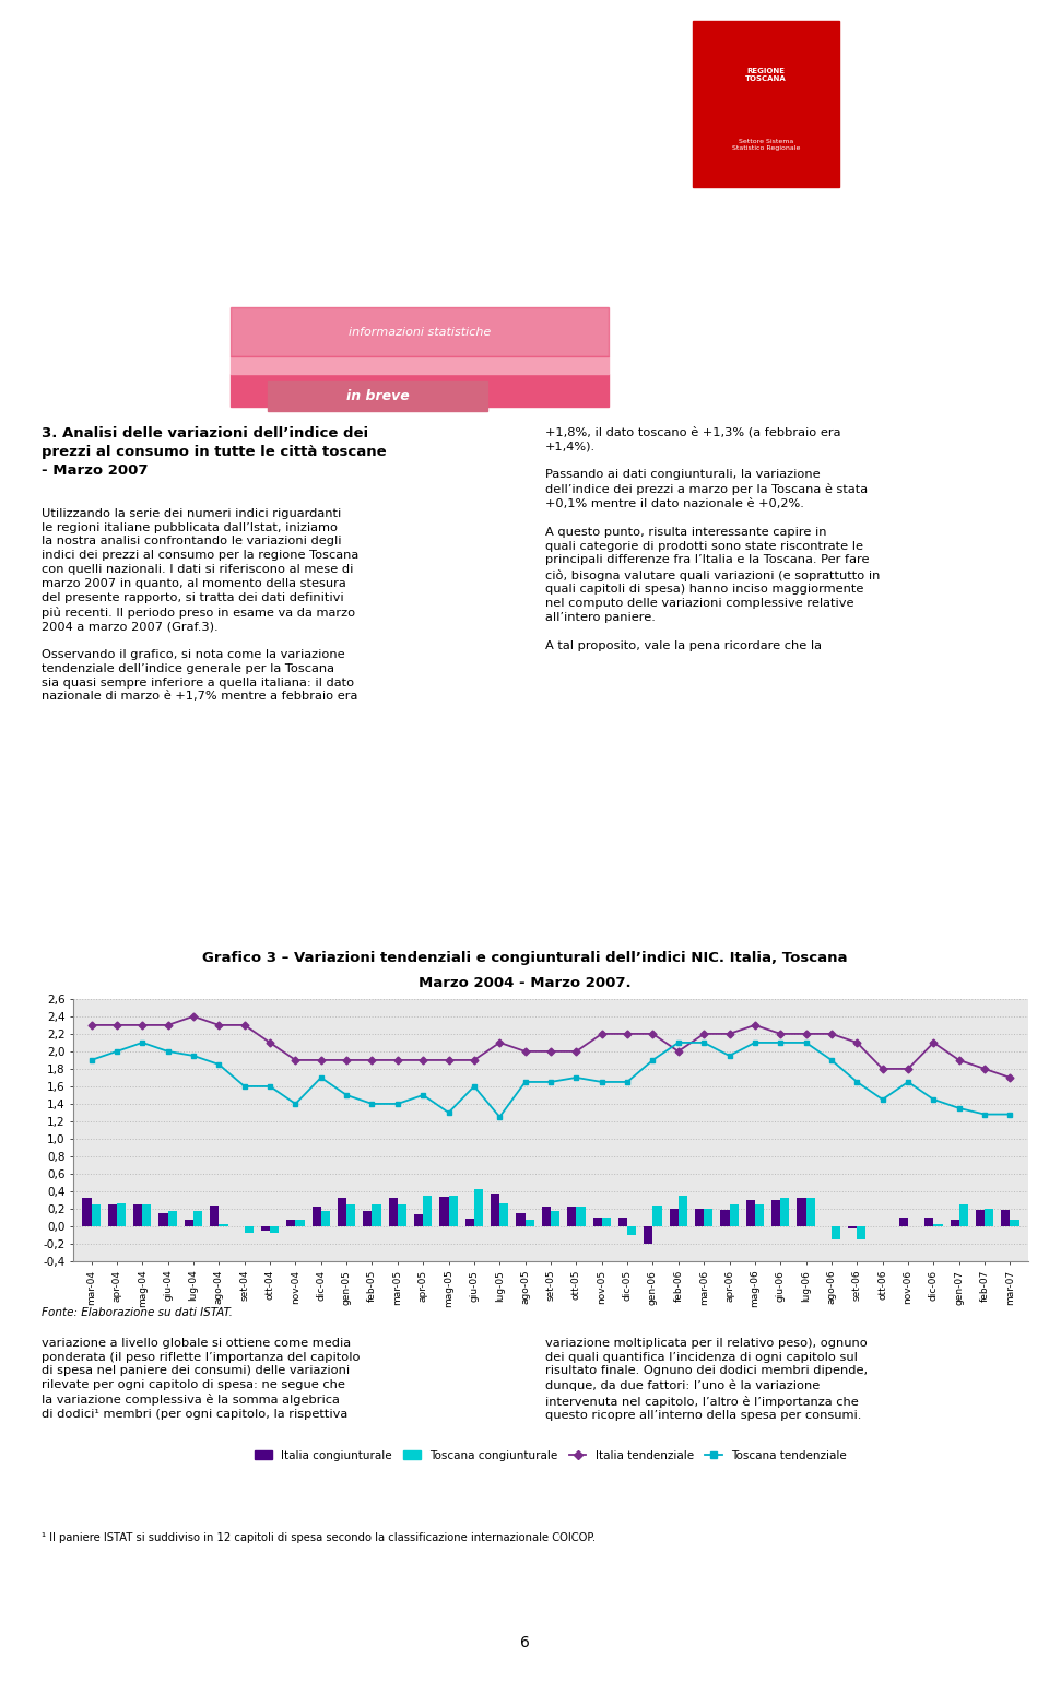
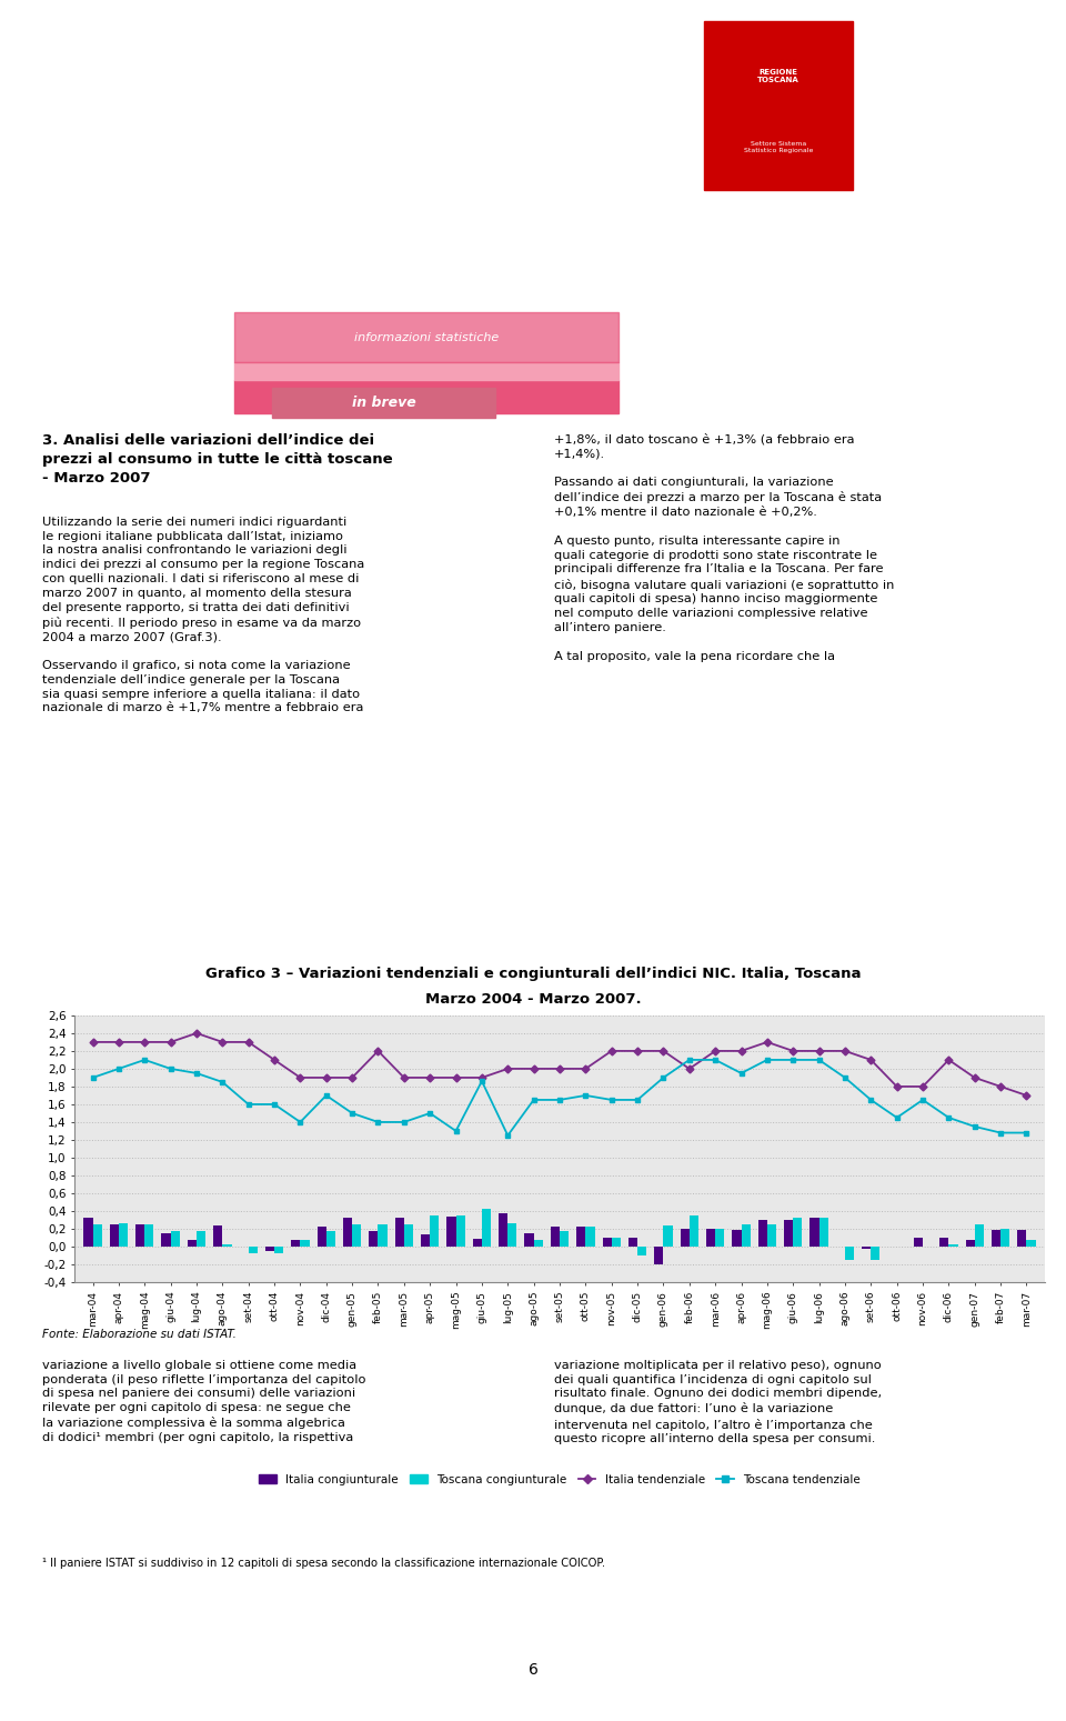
Italia tendenziale/feb-05: 1,9 -> 2,2
Toscana tendenziale/giu-05: 1,60 -> 1,86
Italia tendenziale/lug-05: 2,1 -> 2,0
